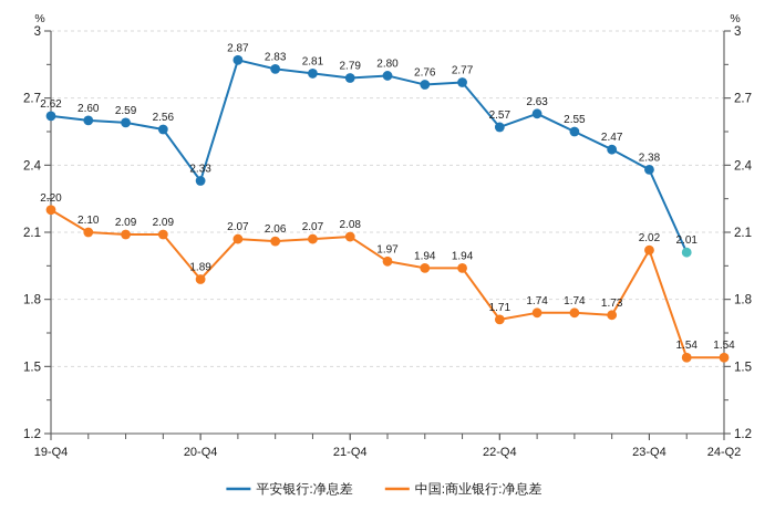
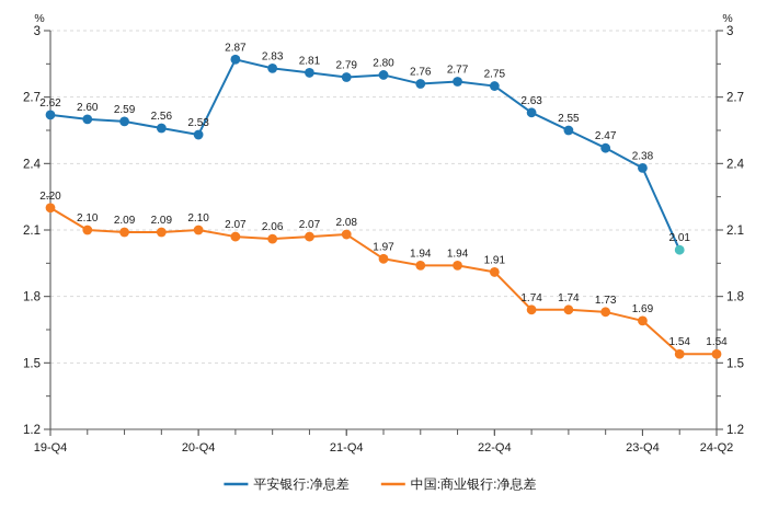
平安银行:净息差/20-Q4: 2.33 -> 2.53
中国:商业银行:净息差/20-Q4: 1.89 -> 2.10
平安银行:净息差/22-Q4: 2.57 -> 2.75
中国:商业银行:净息差/22-Q4: 1.71 -> 1.91
中国:商业银行:净息差/23-Q4: 2.02 -> 1.69
